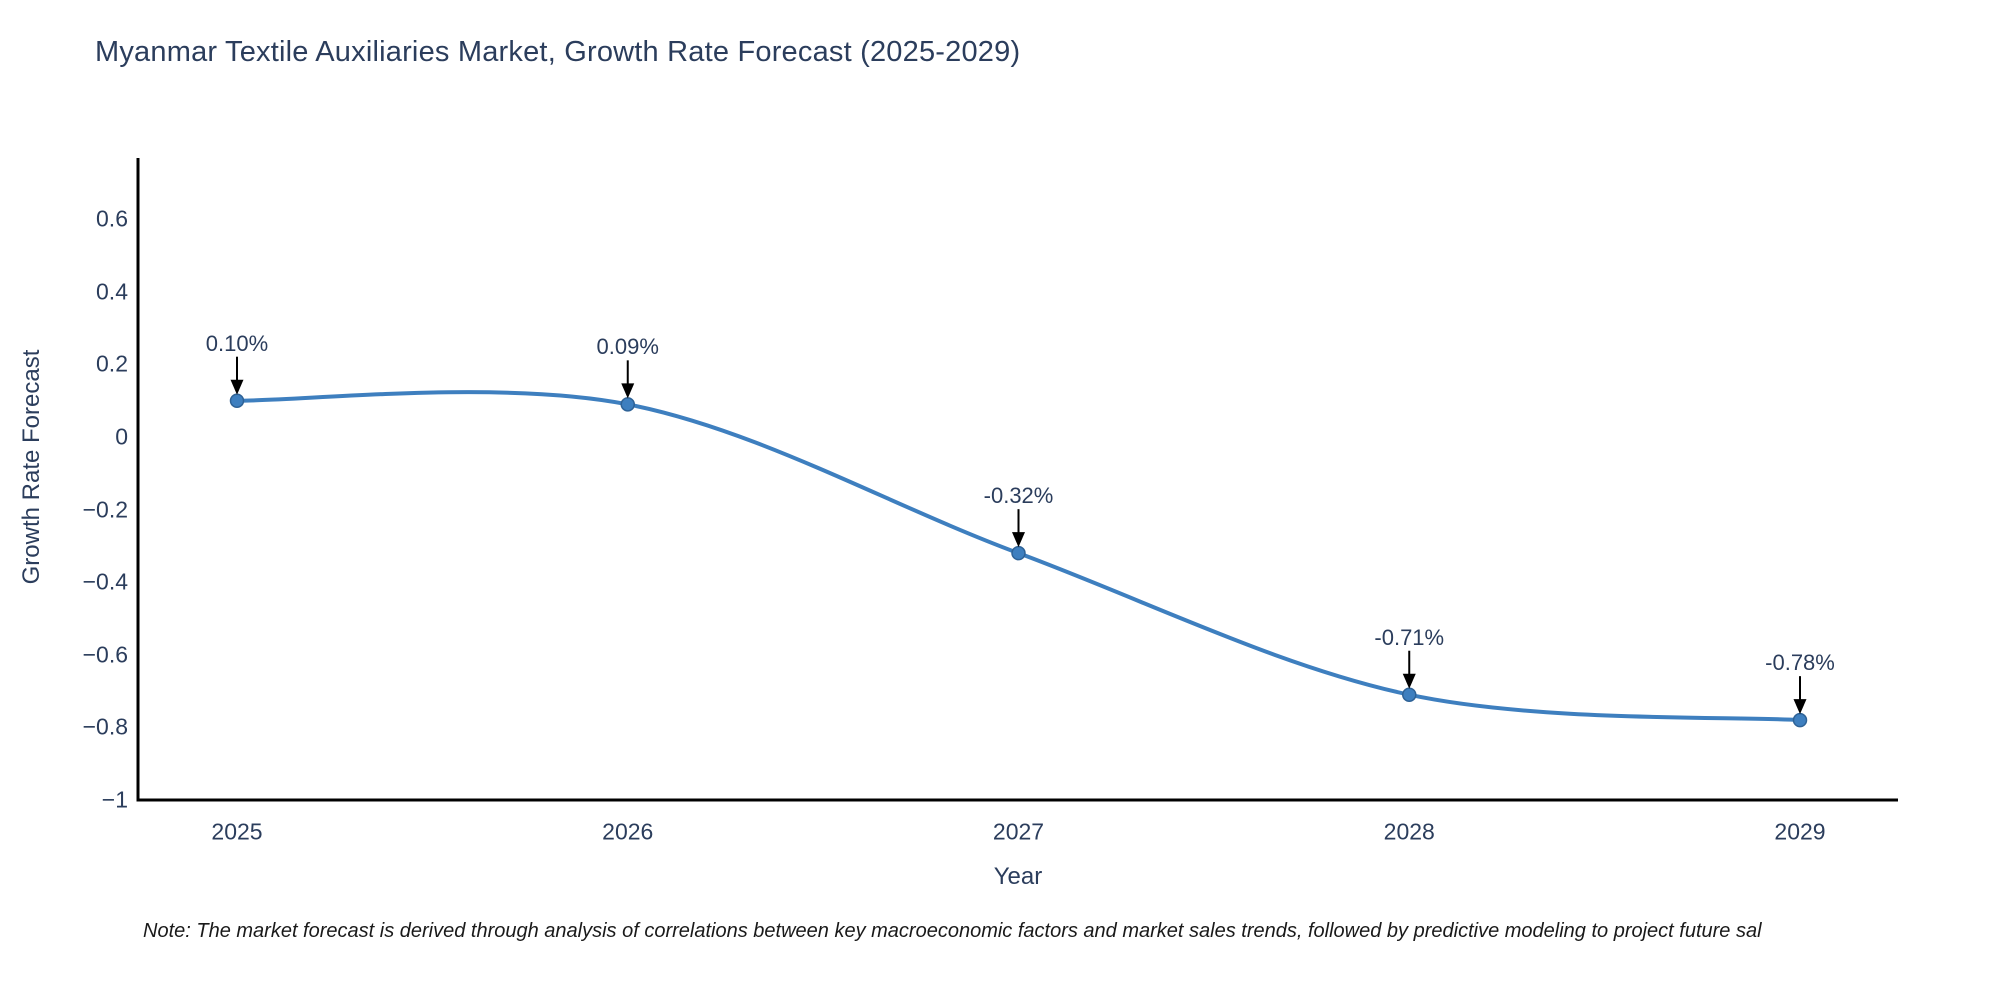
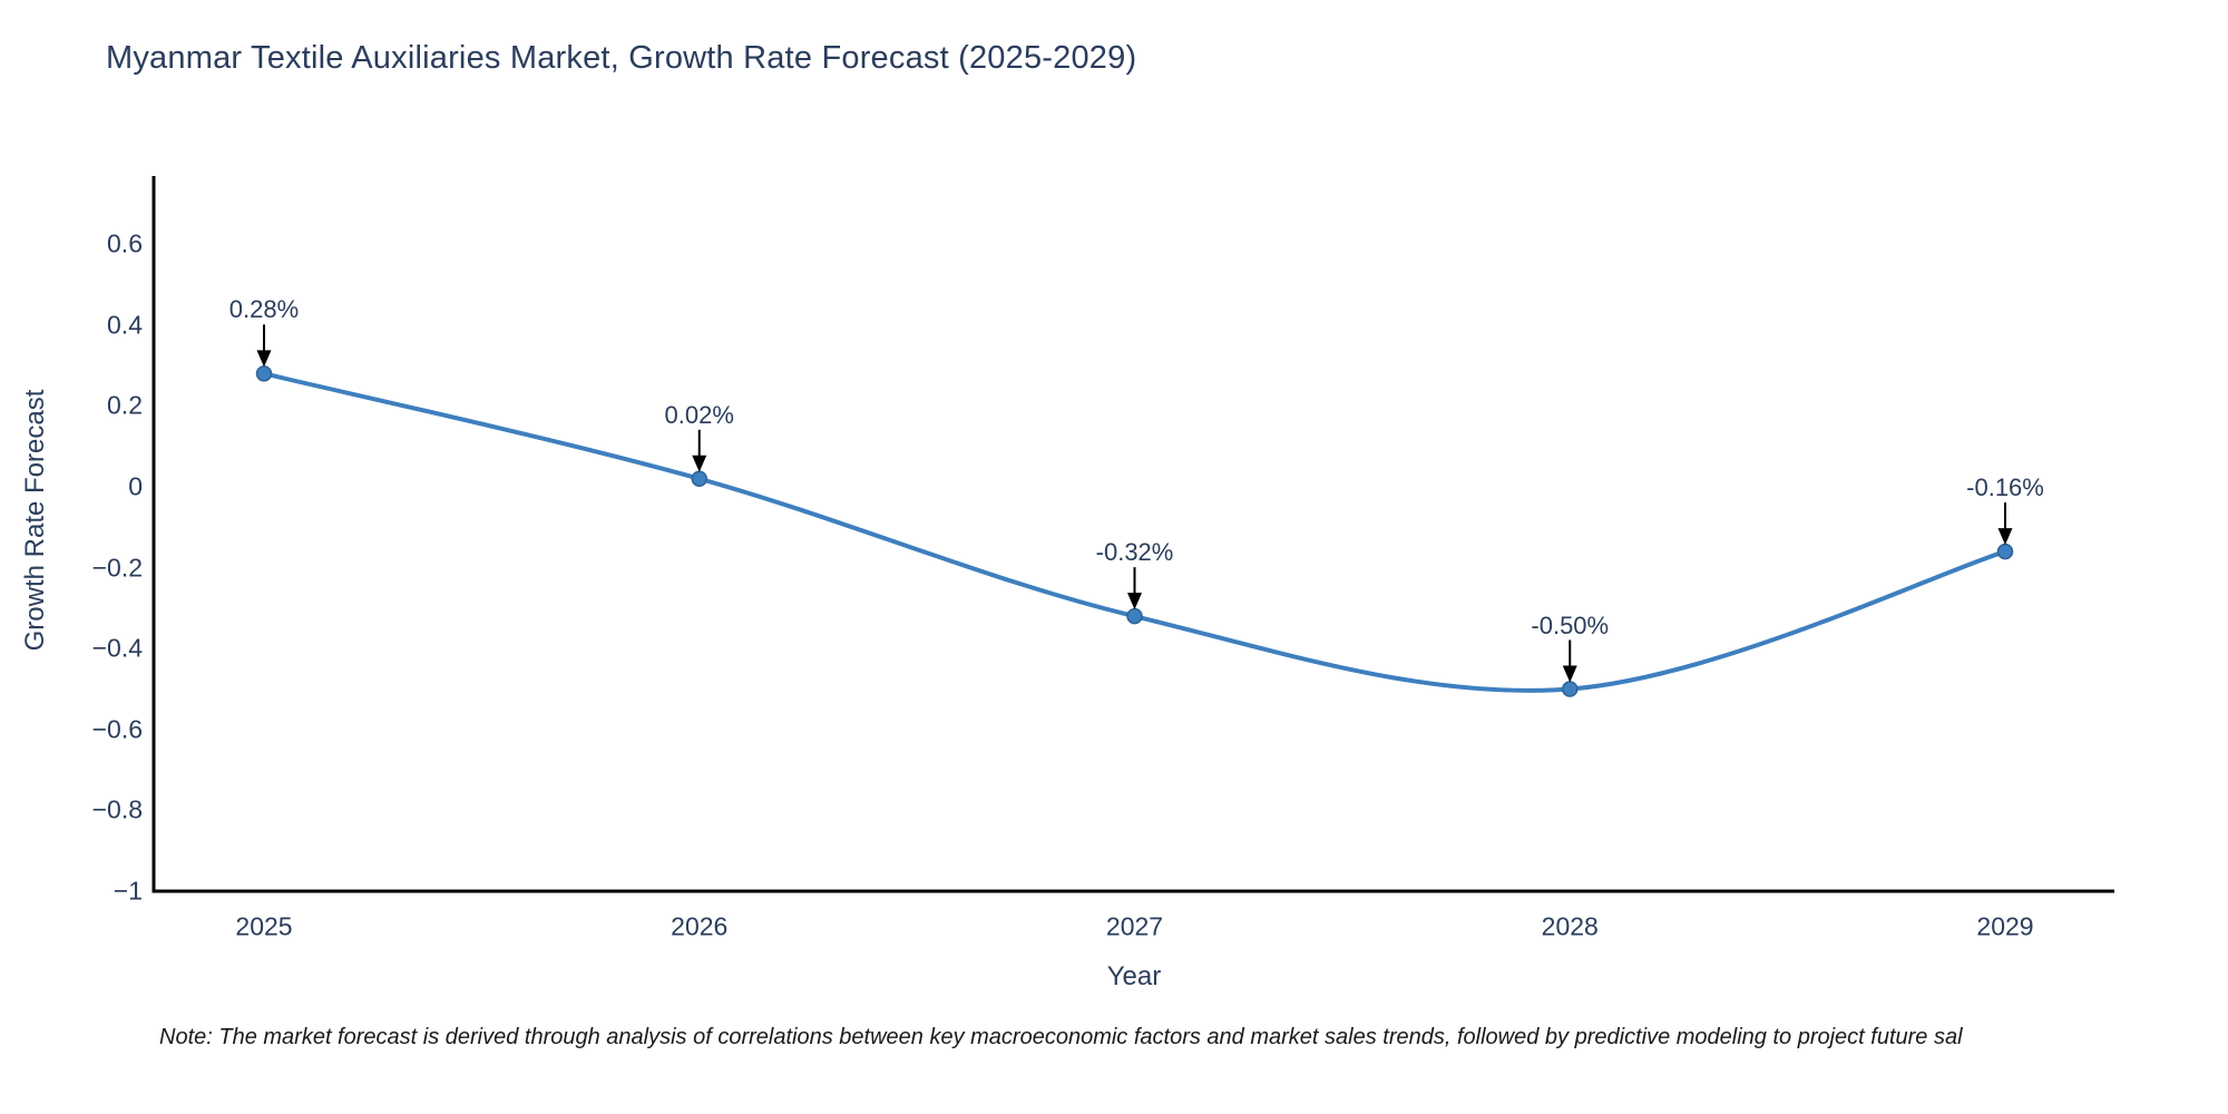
2025: 0.10% -> 0.28%
2026: 0.09% -> 0.02%
2028: -0.71% -> -0.50%
2029: -0.78% -> -0.16%
